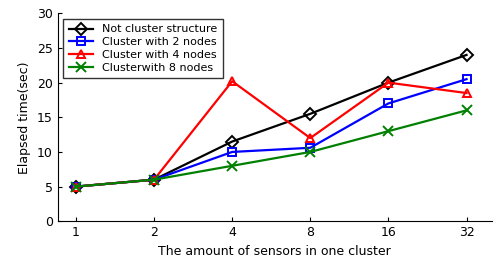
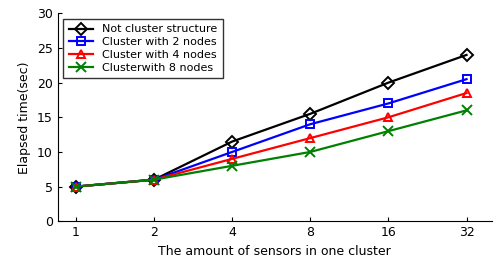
Cluster with 4 nodes/4: 20.2 -> 9.0
Cluster with 2 nodes/8: 10.6 -> 14.0
Cluster with 4 nodes/16: 20.0 -> 15.0
